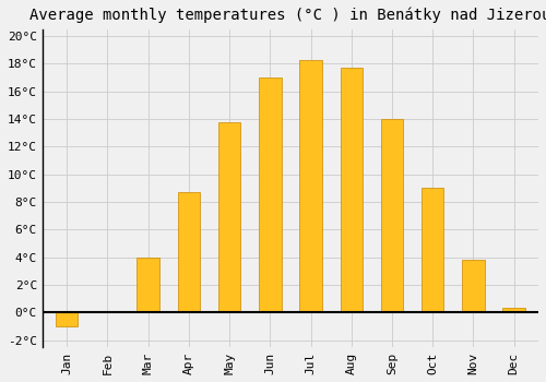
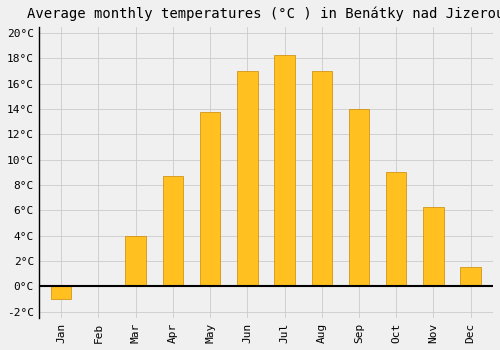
Aug: 17.7°C -> 17.0°C
Nov: 3.8°C -> 6.3°C
Dec: 0.3°C -> 1.5°C
